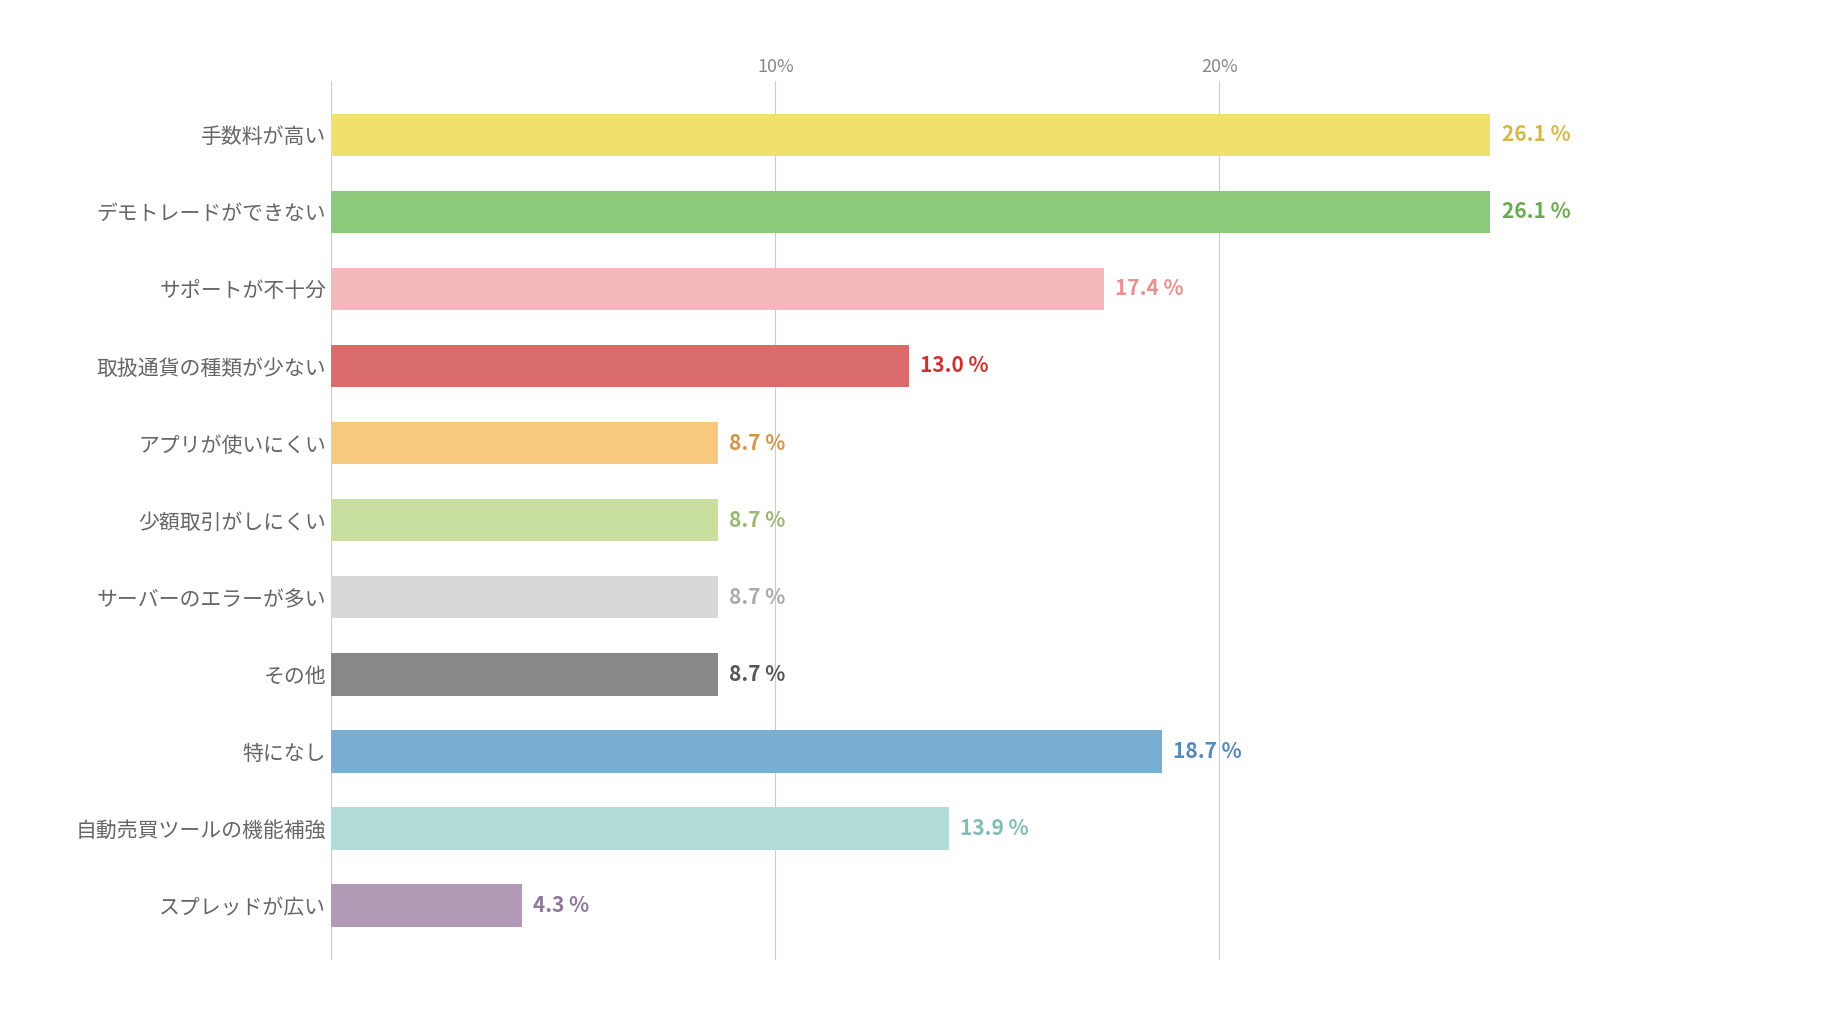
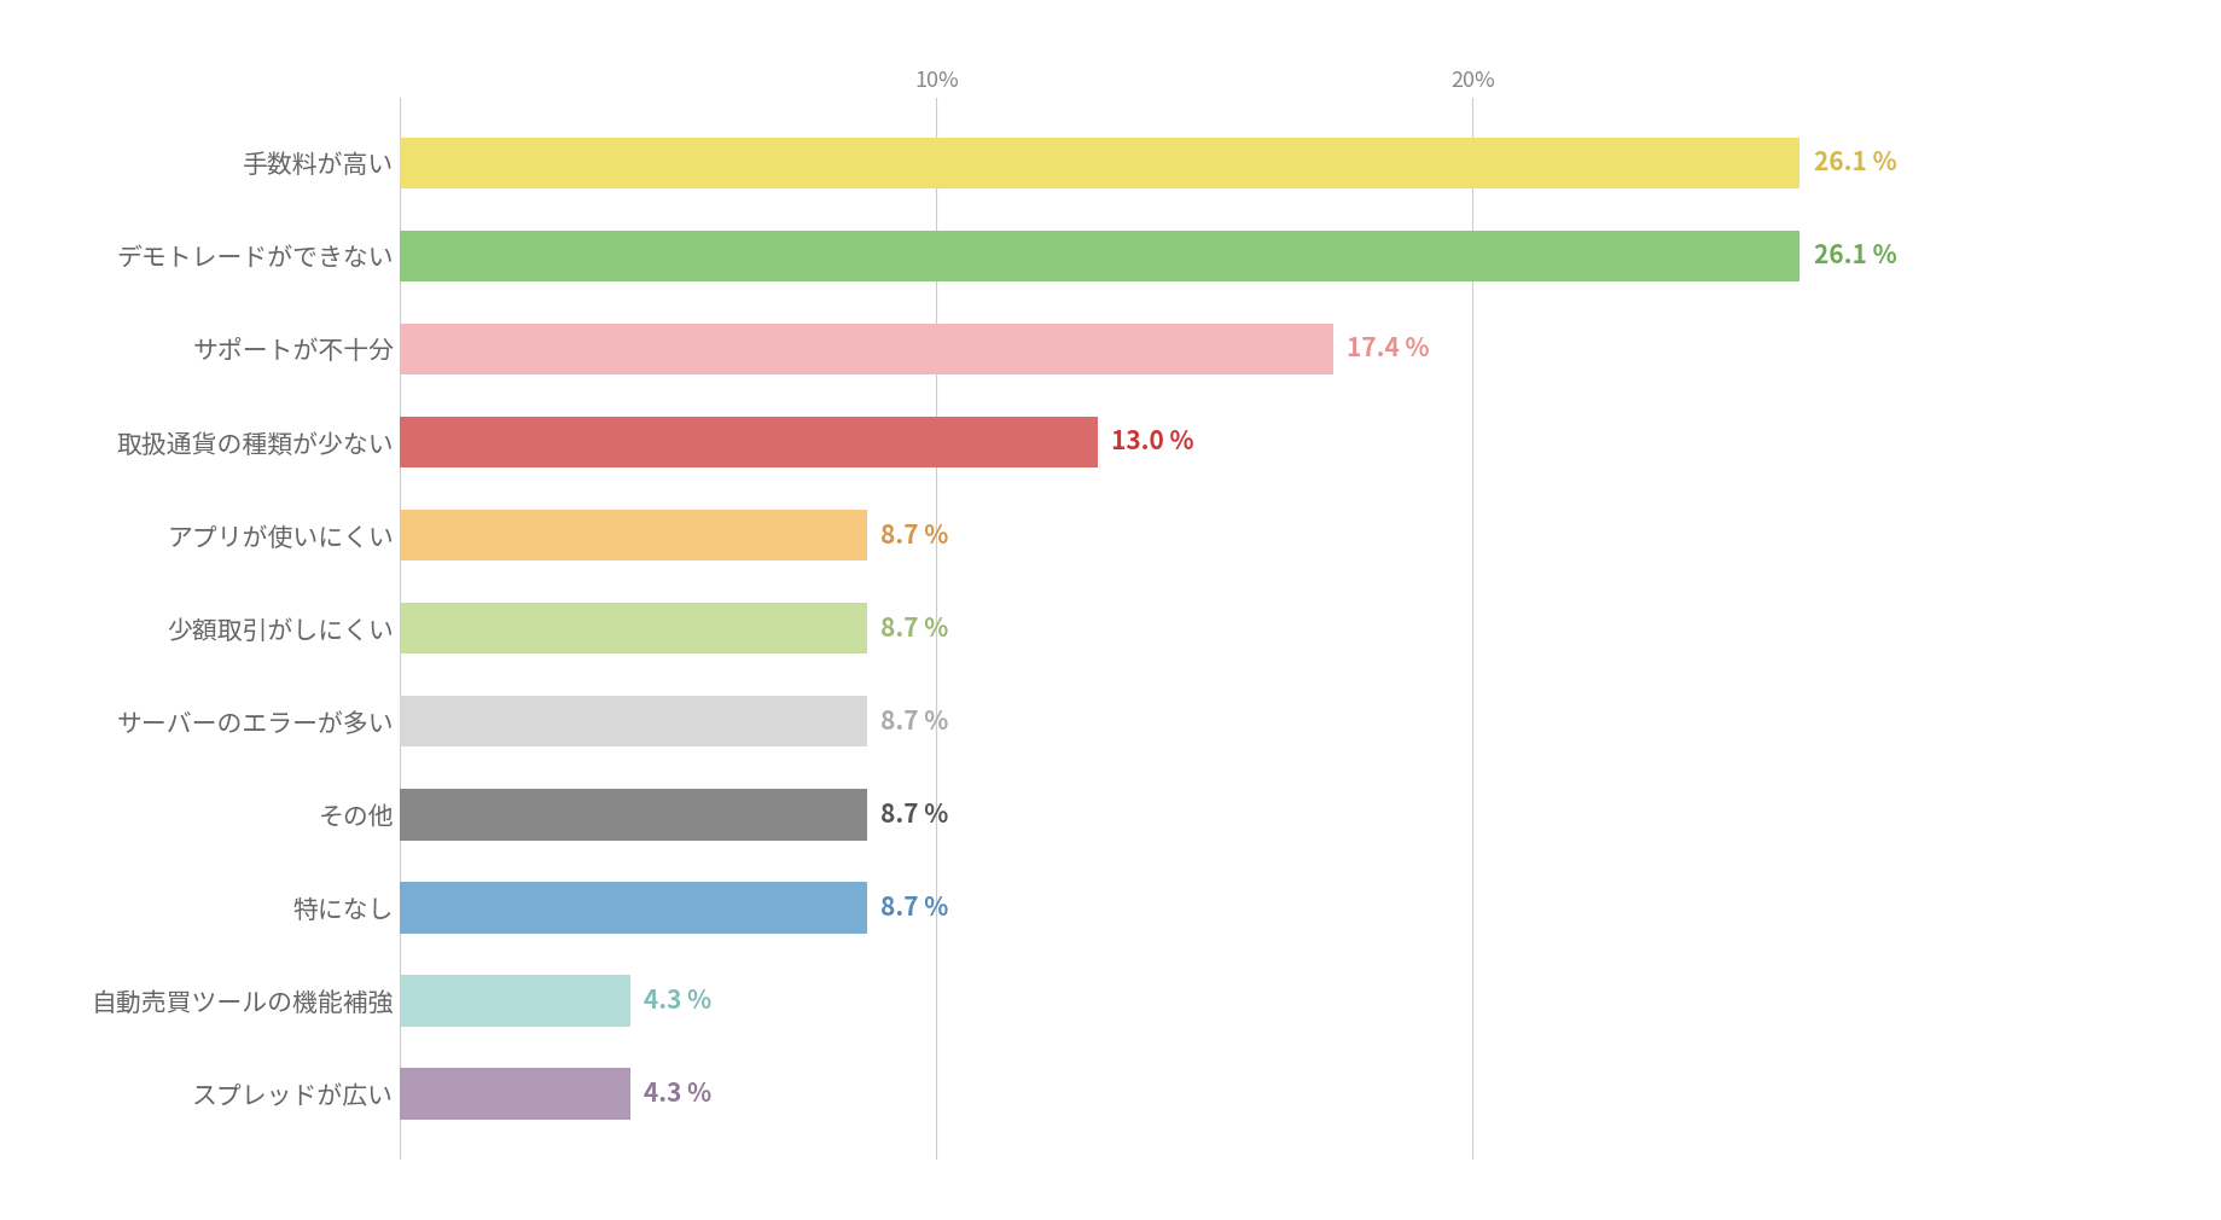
特になし: 18.7 -> 8.7
自動売買ツールの機能補強: 13.9 -> 4.3
